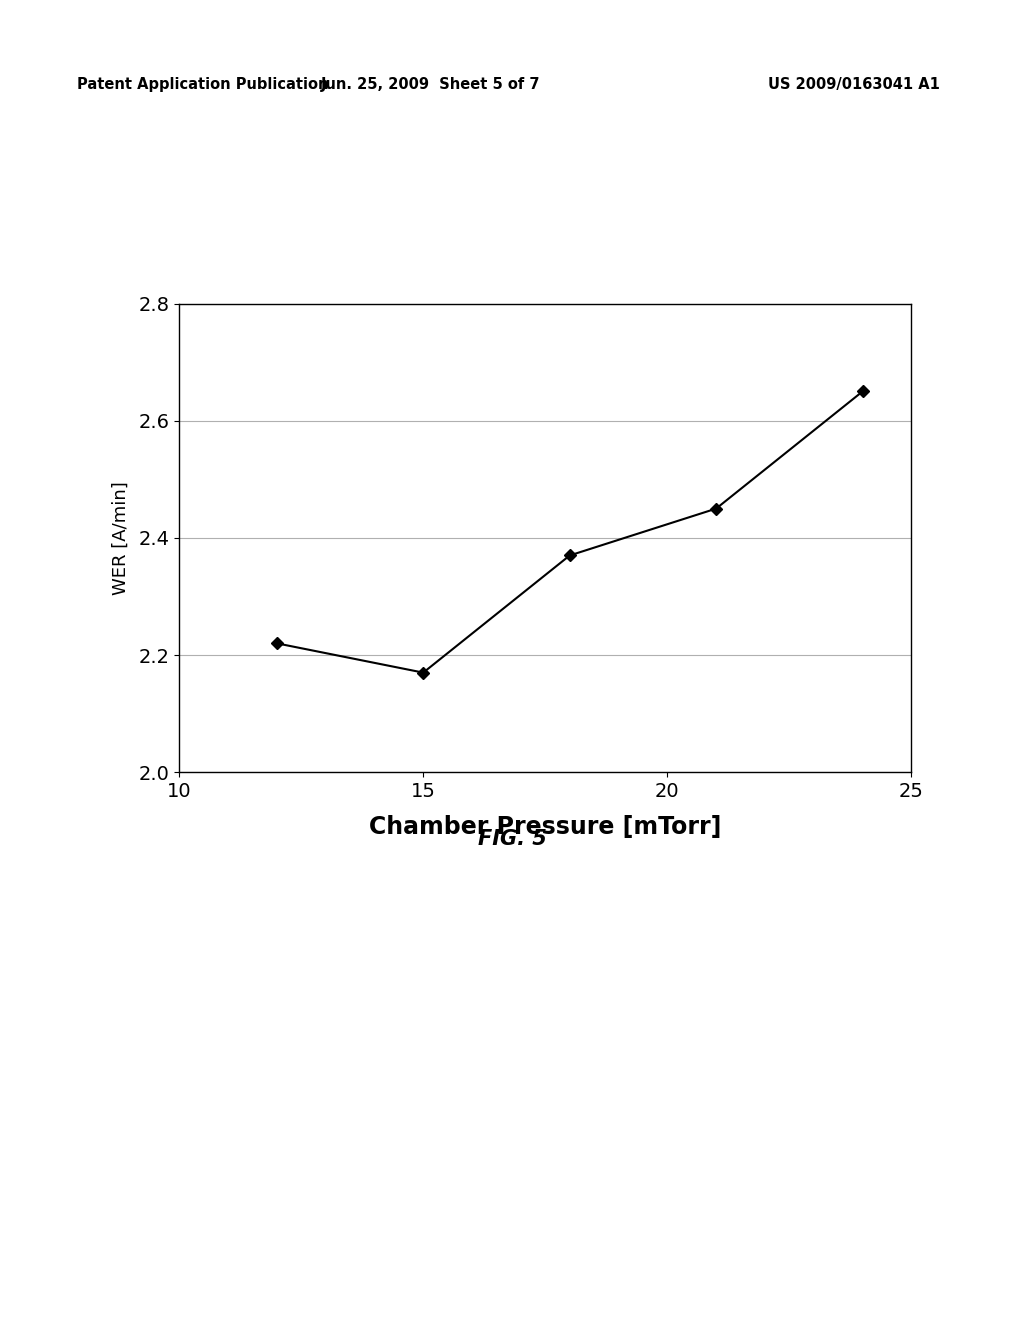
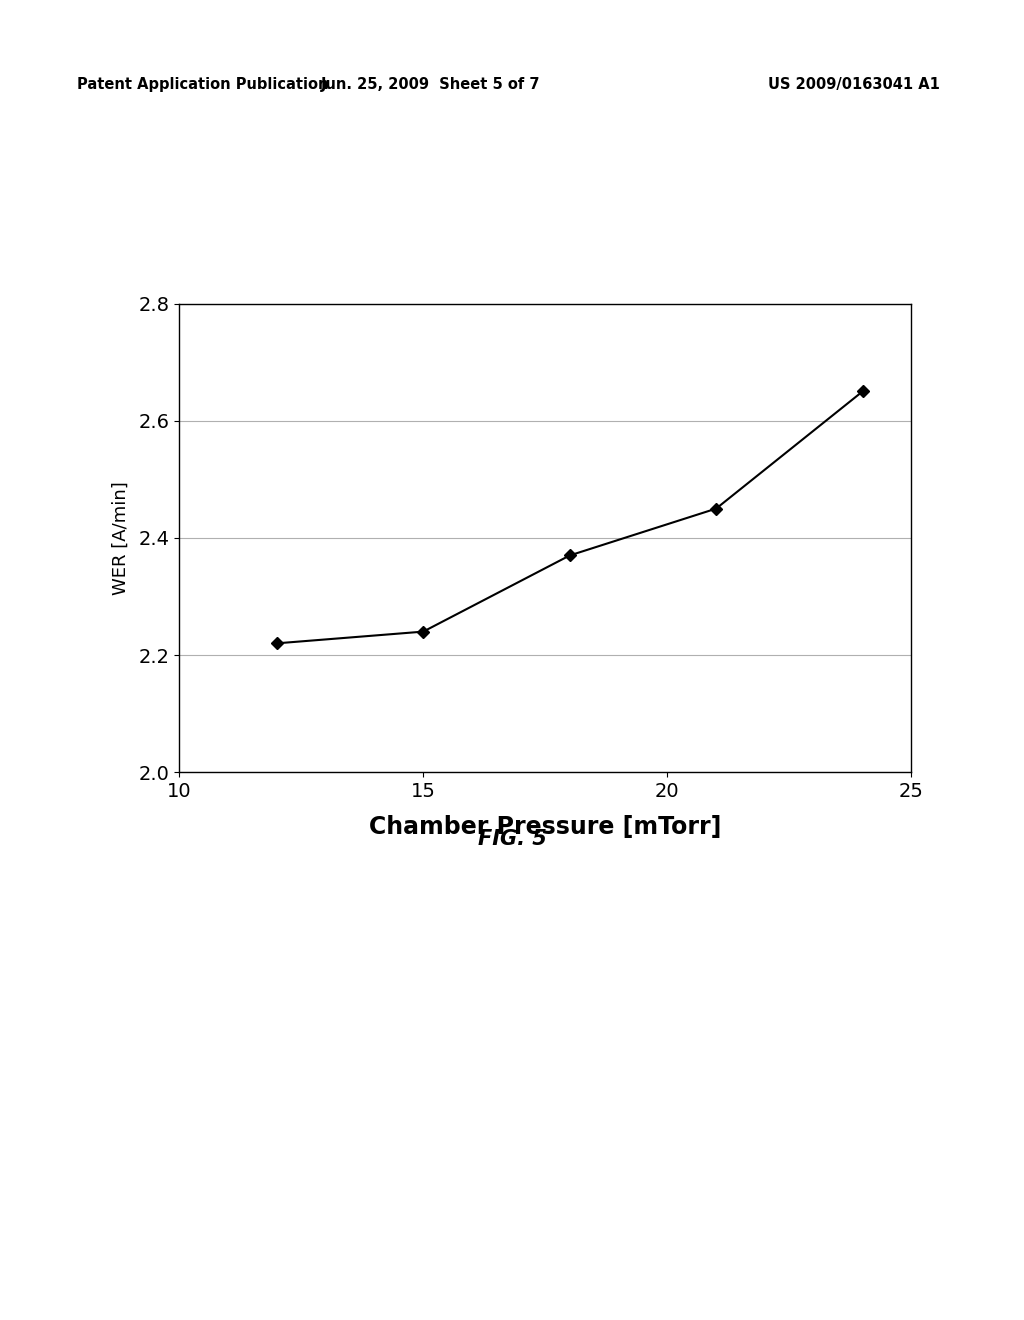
15: 2.17 -> 2.24
